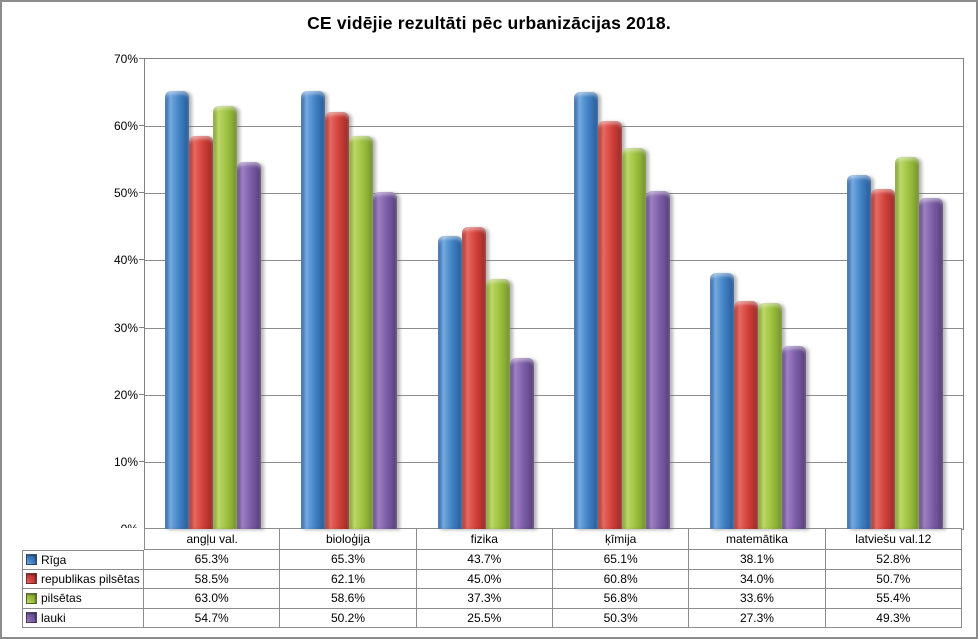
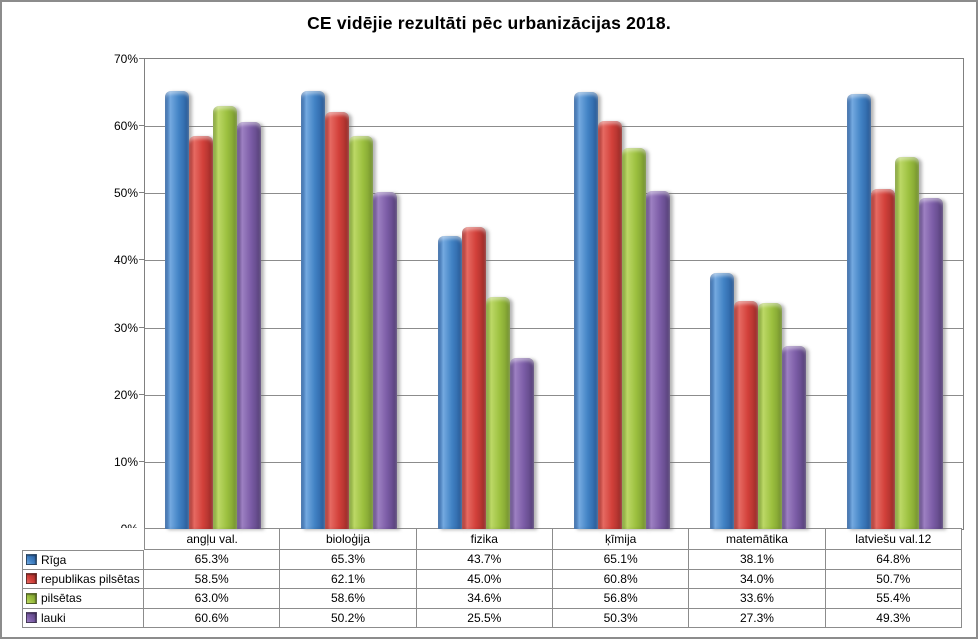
lauki/angļu val.: 54.7% -> 60.6%
pilsētas/fizika: 37.3% -> 34.6%
Rīga/latviešu val.12: 52.8% -> 64.8%
